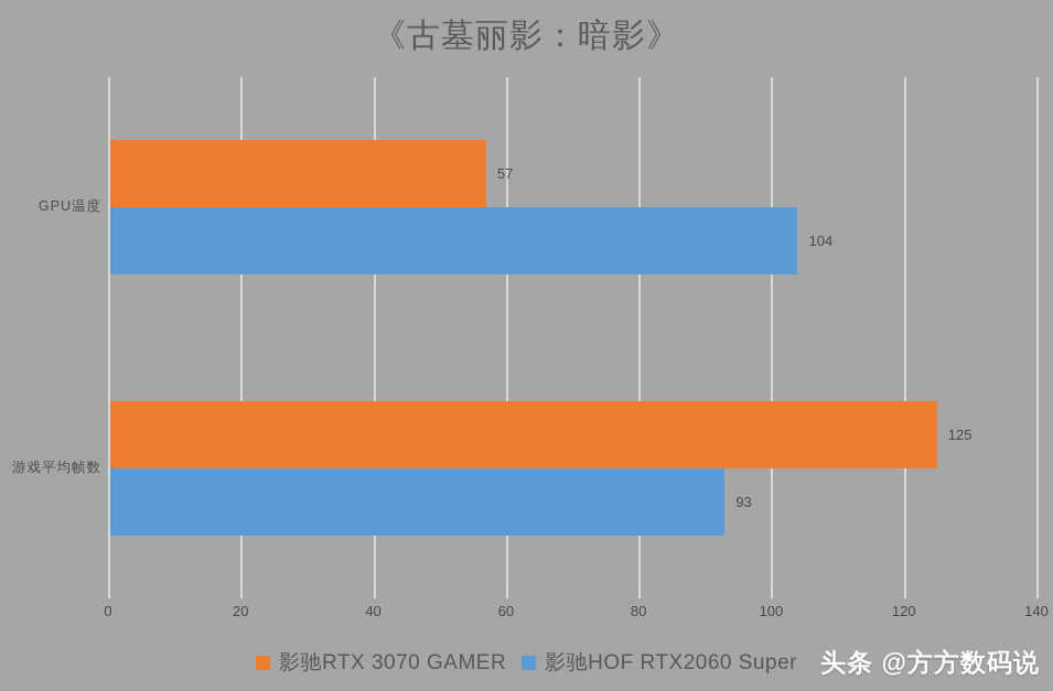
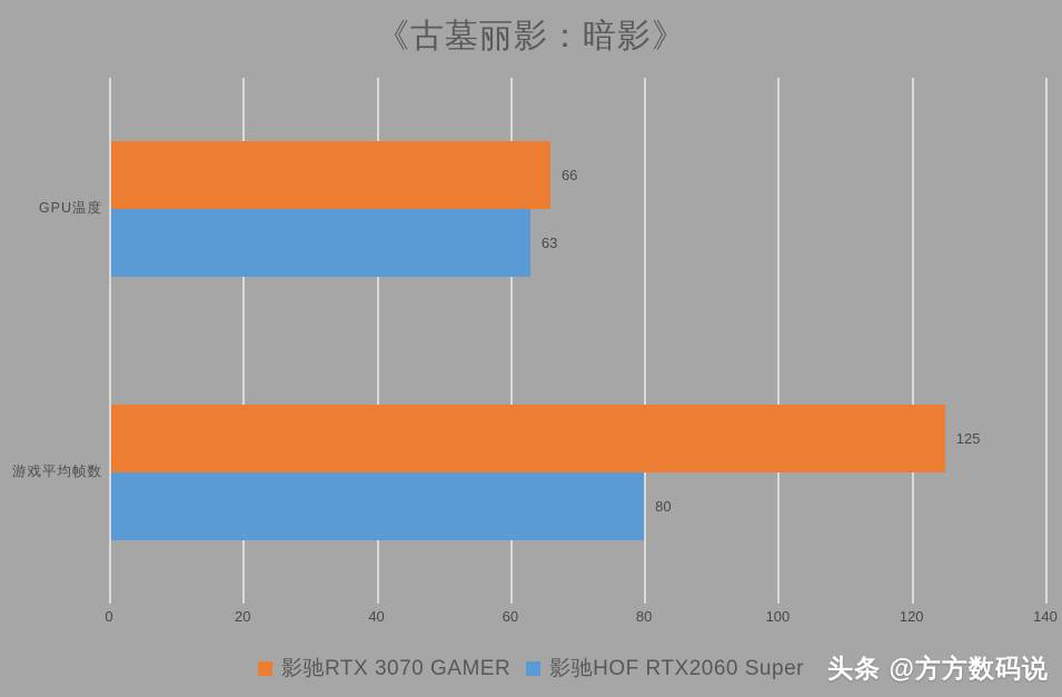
影驰RTX 3070 GAMER/GPU温度: 57 -> 66
影驰HOF RTX2060 Super/GPU温度: 104 -> 63
影驰HOF RTX2060 Super/游戏平均帧数: 93 -> 80
